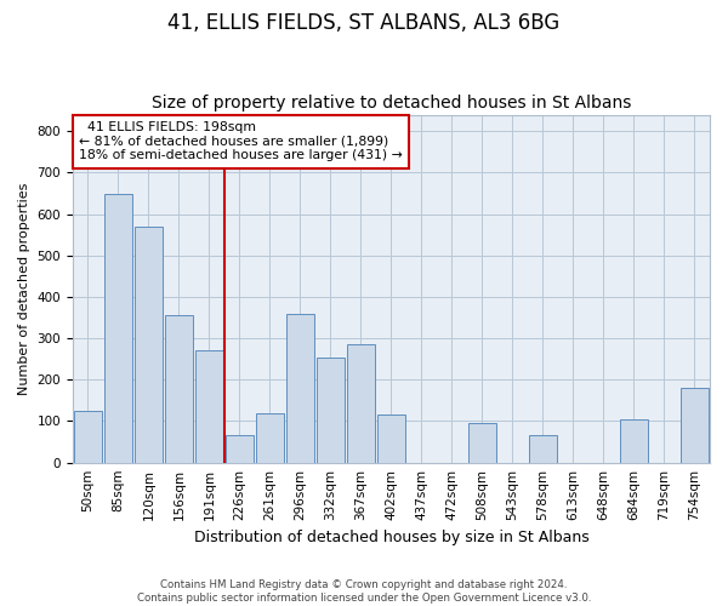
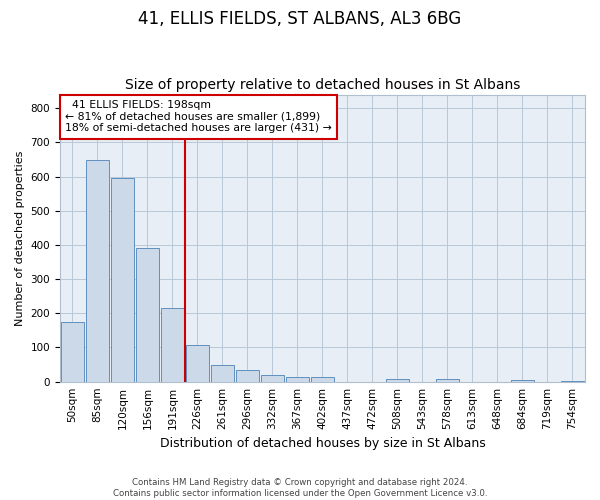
50sqm: 125 -> 175
120sqm: 570 -> 595
156sqm: 355 -> 390
191sqm: 270 -> 215
226sqm: 65 -> 107
261sqm: 120 -> 50
296sqm: 360 -> 35
332sqm: 255 -> 20
367sqm: 285 -> 15
402sqm: 115 -> 15
508sqm: 95 -> 7
578sqm: 65 -> 7
684sqm: 105 -> 5
754sqm: 180 -> 2
